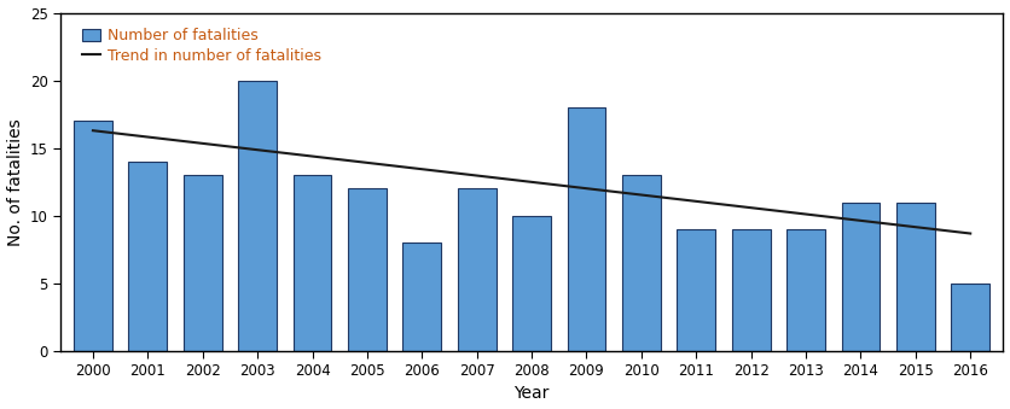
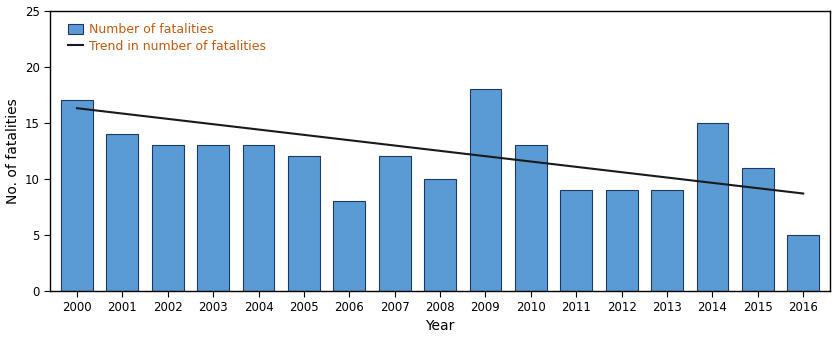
2003: 20 -> 13
2014: 11 -> 15
